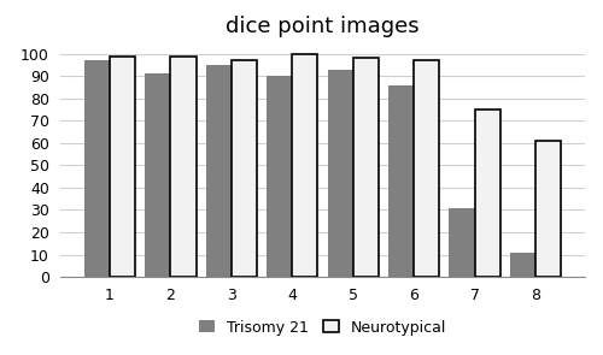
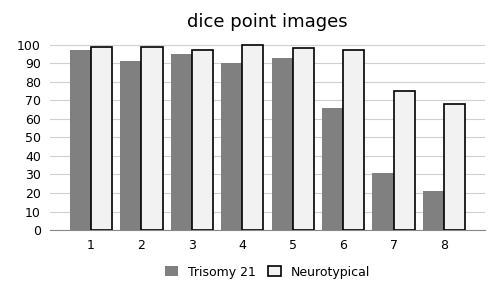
Trisomy 21/6: 86 -> 66
Trisomy 21/8: 11 -> 21
Neurotypical/8: 61 -> 68
